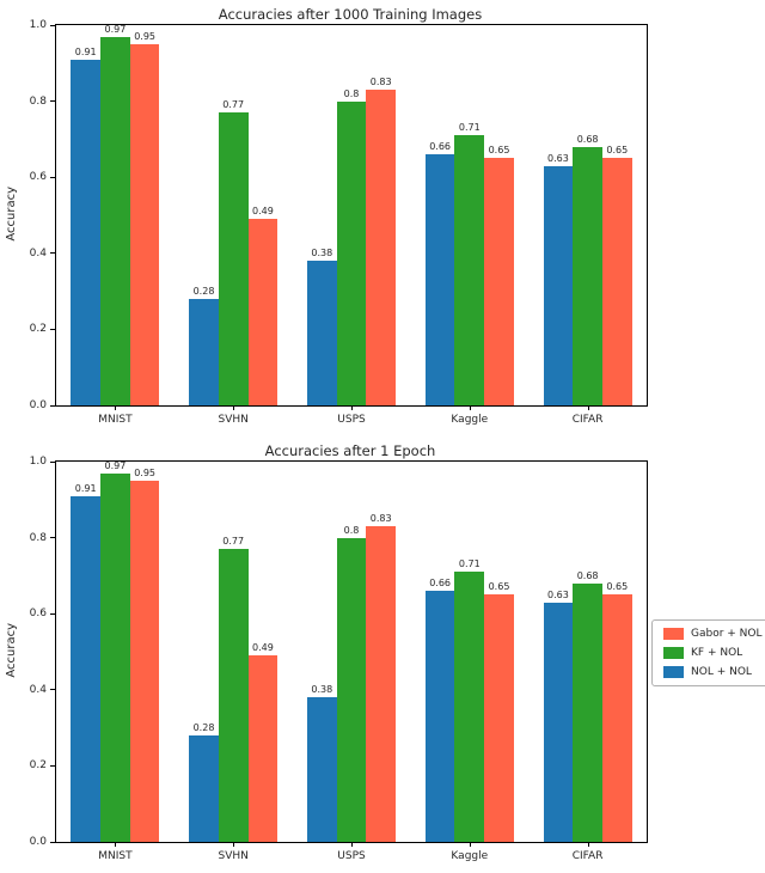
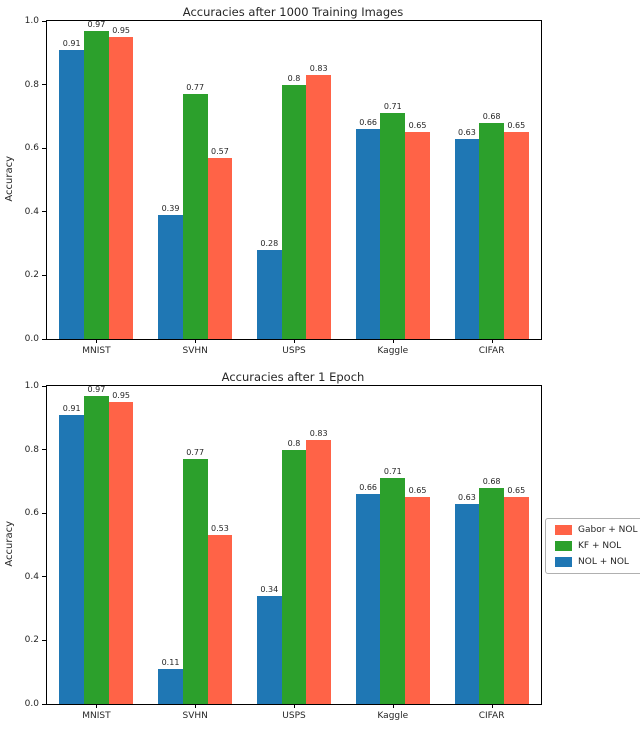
Accuracies after 1000 Training Images/NOL + NOL/SVHN: 0.28 -> 0.39
Accuracies after 1000 Training Images/Gabor + NOL/SVHN: 0.49 -> 0.57
Accuracies after 1000 Training Images/NOL + NOL/USPS: 0.38 -> 0.28
Accuracies after 1 Epoch/NOL + NOL/SVHN: 0.28 -> 0.11
Accuracies after 1 Epoch/Gabor + NOL/SVHN: 0.49 -> 0.53
Accuracies after 1 Epoch/NOL + NOL/USPS: 0.38 -> 0.34
